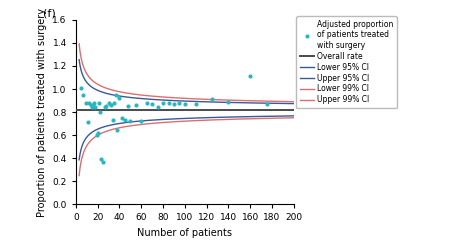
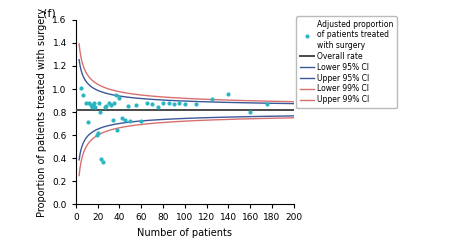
Adjusted proportion of patients treated with surgery/140: 0.89 -> 0.96
Adjusted proportion of patients treated with surgery/160: 1.11 -> 0.80
